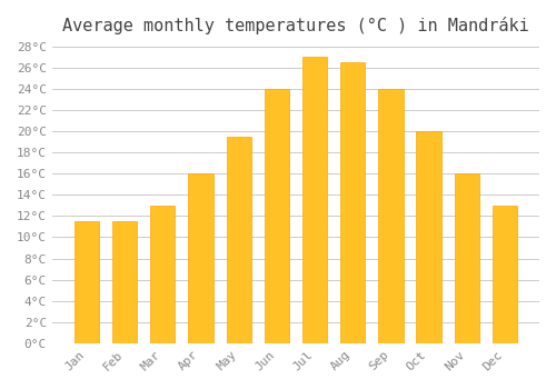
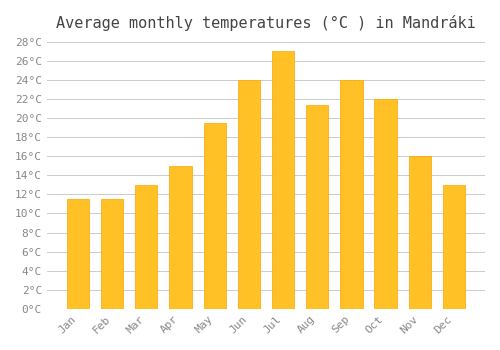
Apr: 16.0°C -> 15.0°C
Aug: 26.5°C -> 21.4°C
Oct: 20.0°C -> 22.0°C
